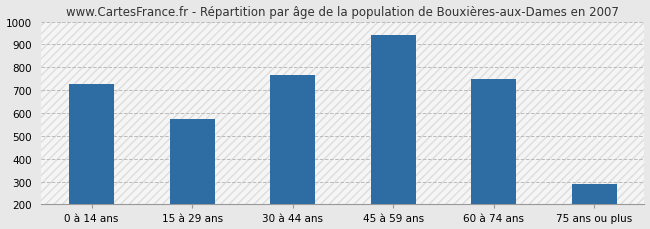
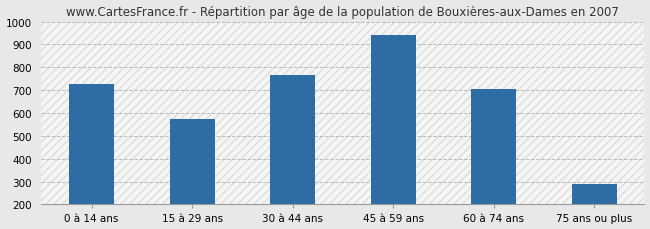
60 à 74 ans: 750 -> 703
